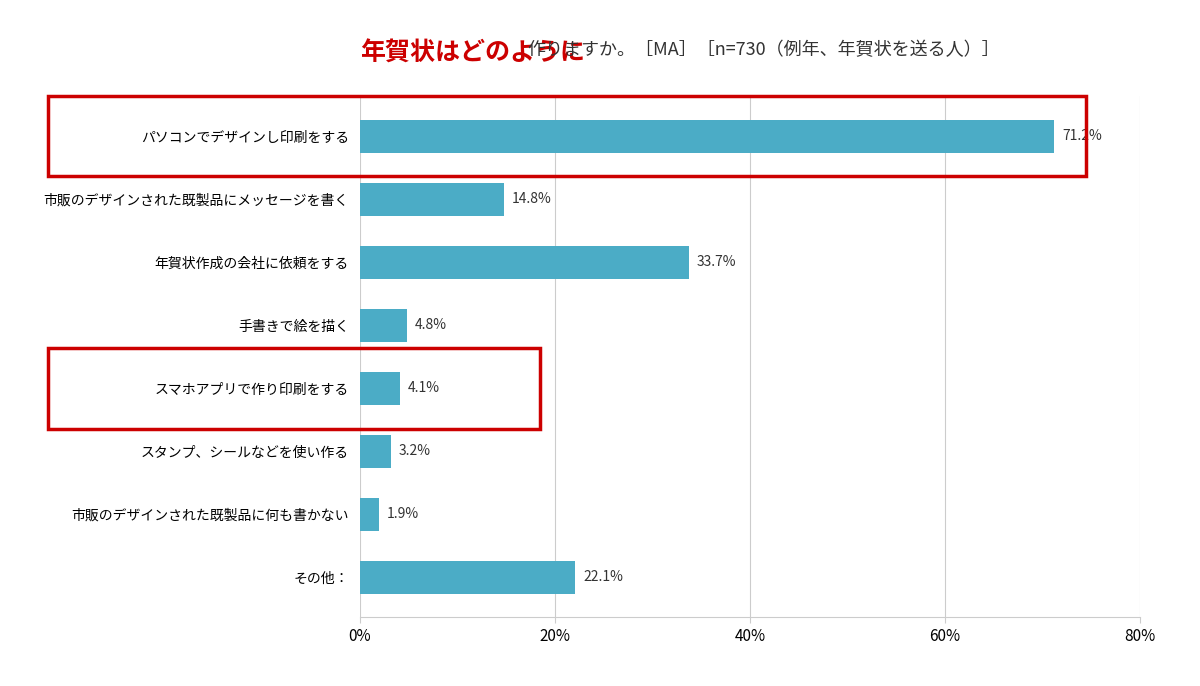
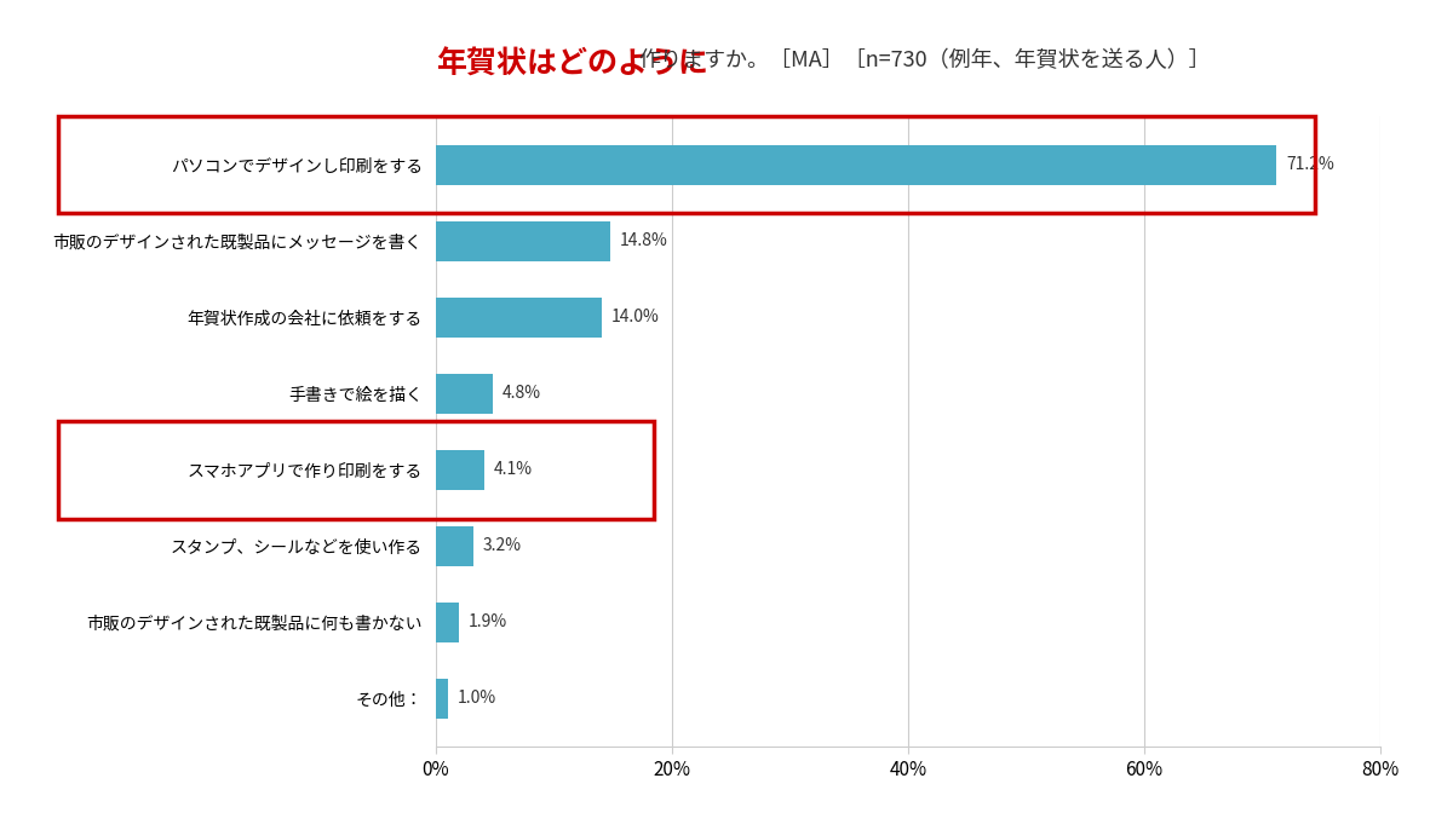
年賀状作成の会社に依頼をする: 33.7% -> 14.0%
その他：: 22.1% -> 1.0%
